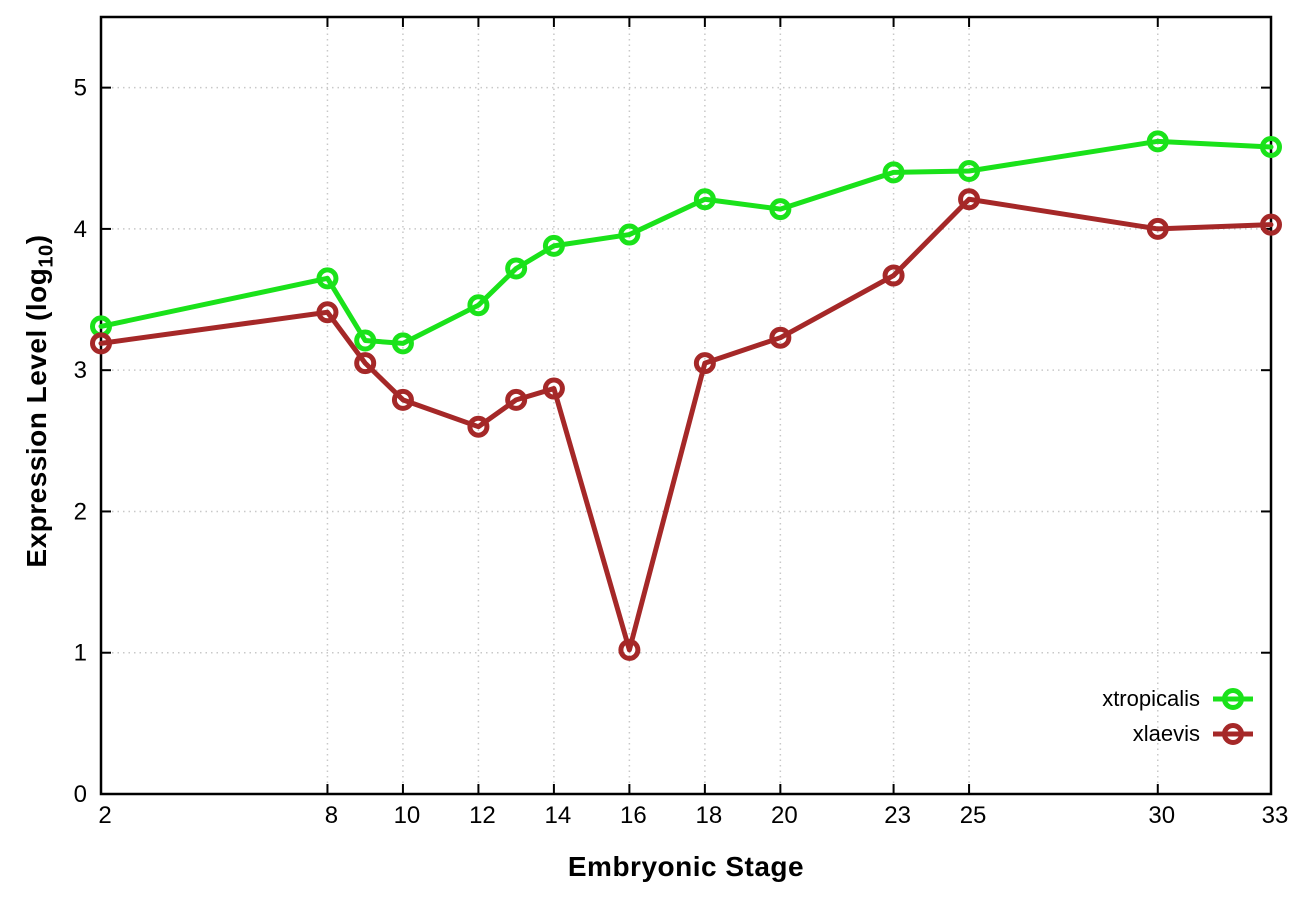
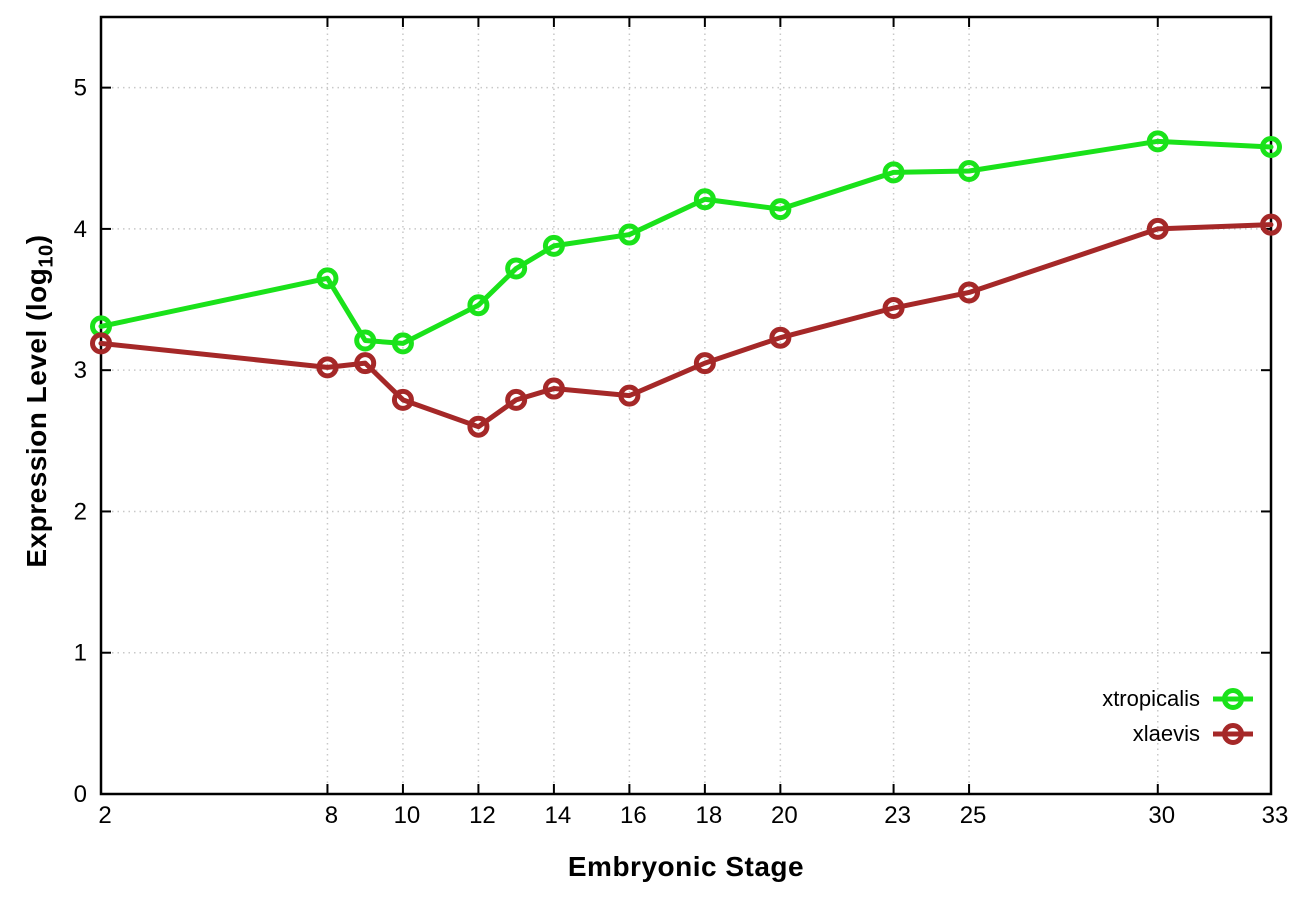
xlaevis/8: 3.41 -> 3.02
xlaevis/16: 1.02 -> 2.82
xlaevis/23: 3.67 -> 3.44
xlaevis/25: 4.21 -> 3.55
